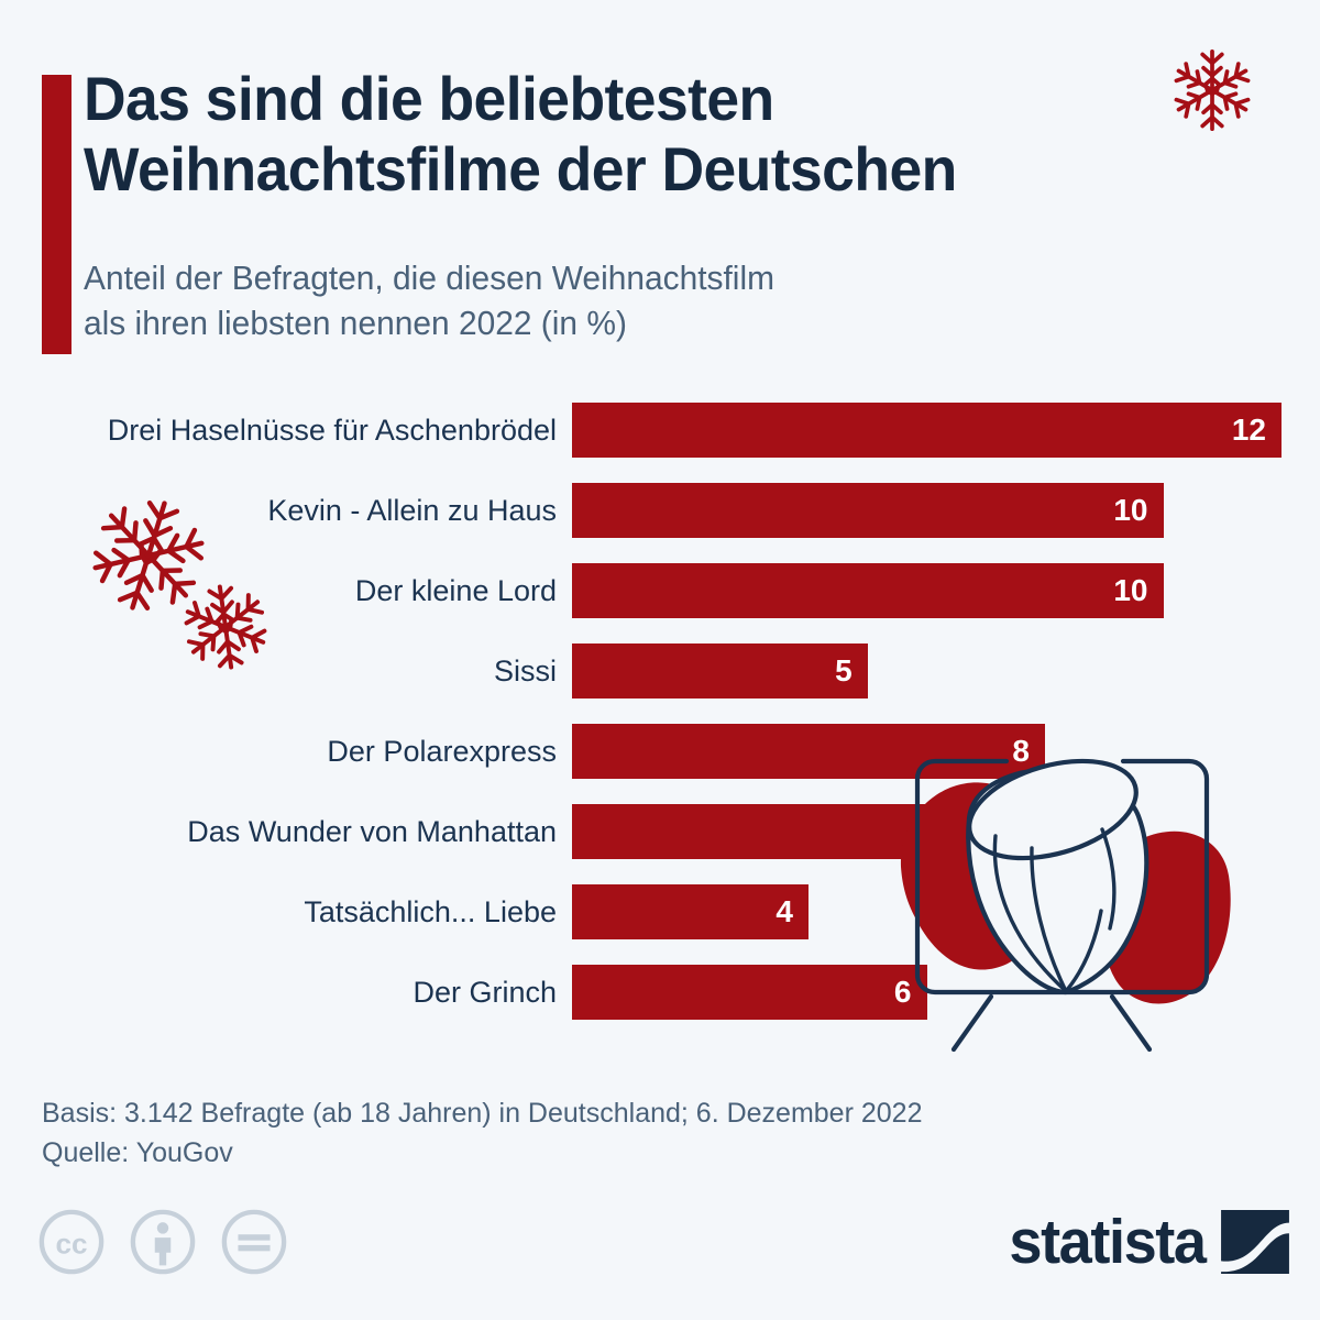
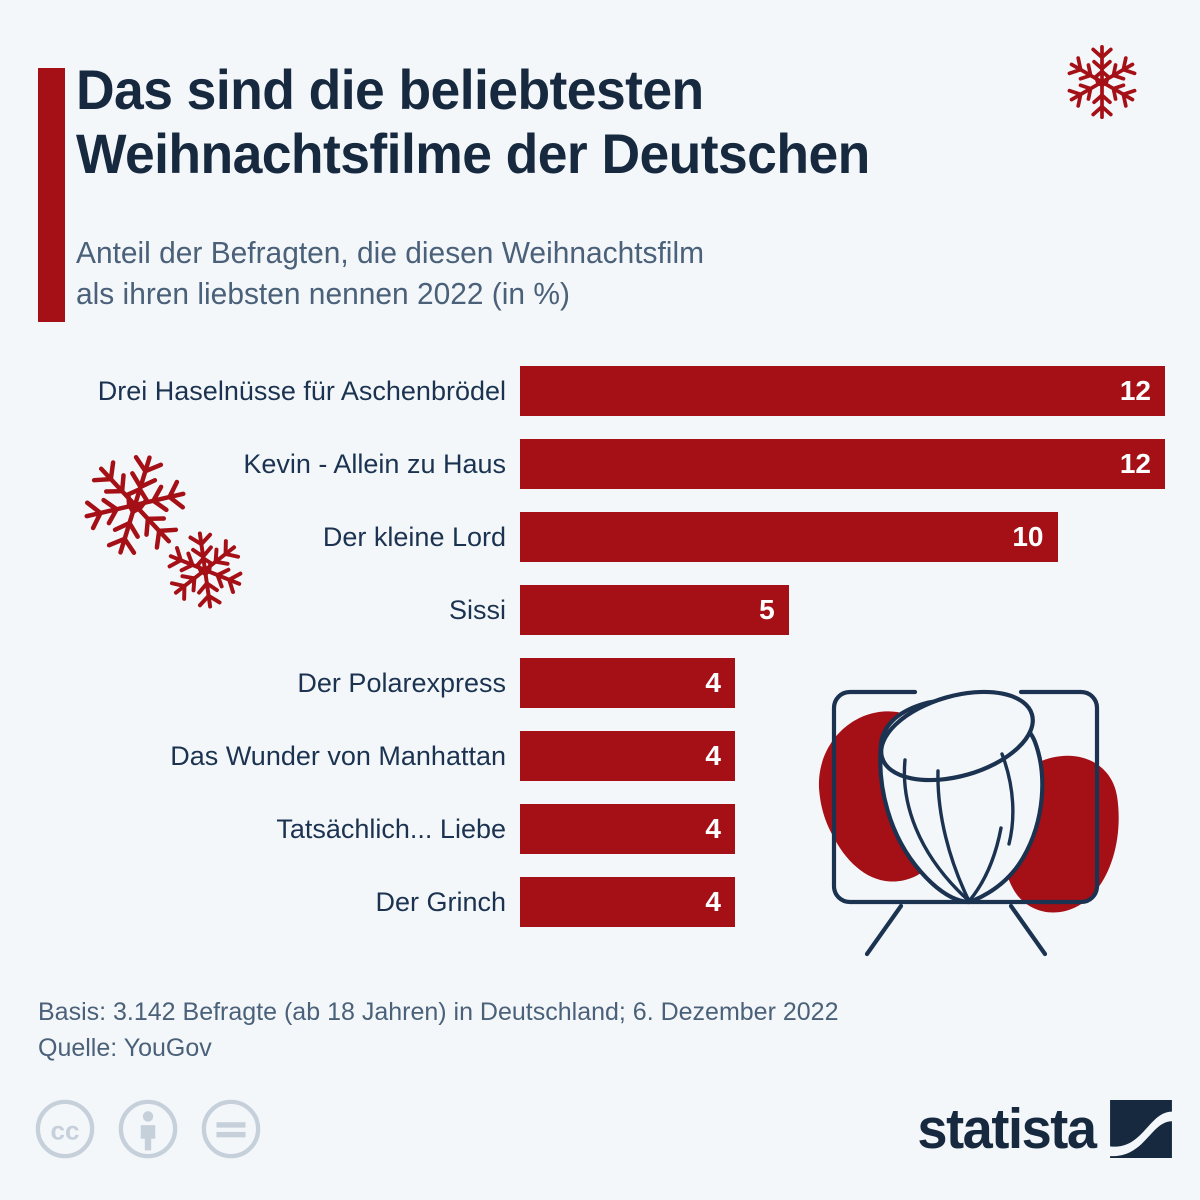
Kevin - Allein zu Haus: 10 -> 12
Der Polarexpress: 8 -> 4
Das Wunder von Manhattan: 7 -> 4
Der Grinch: 6 -> 4
